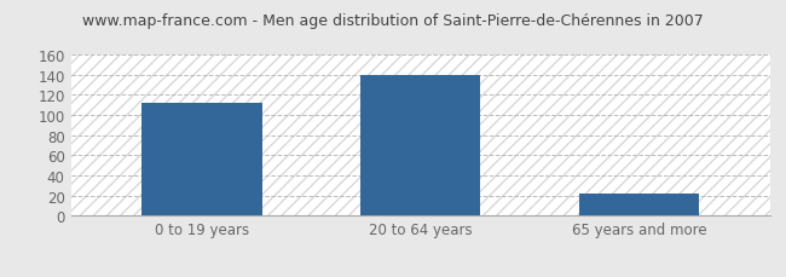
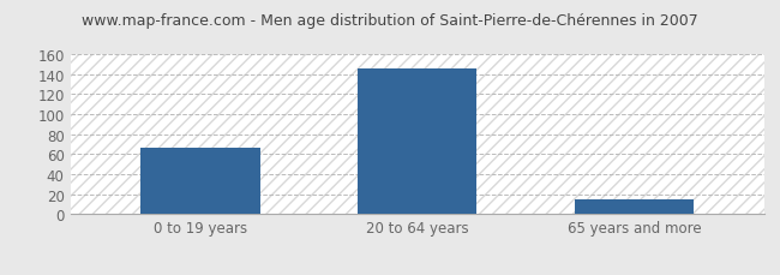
0 to 19 years: 112 -> 66
20 to 64 years: 140 -> 146
65 years and more: 22 -> 15
